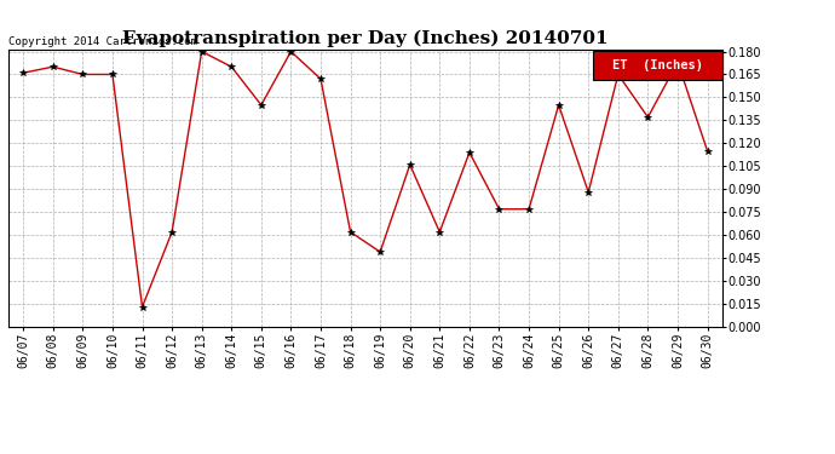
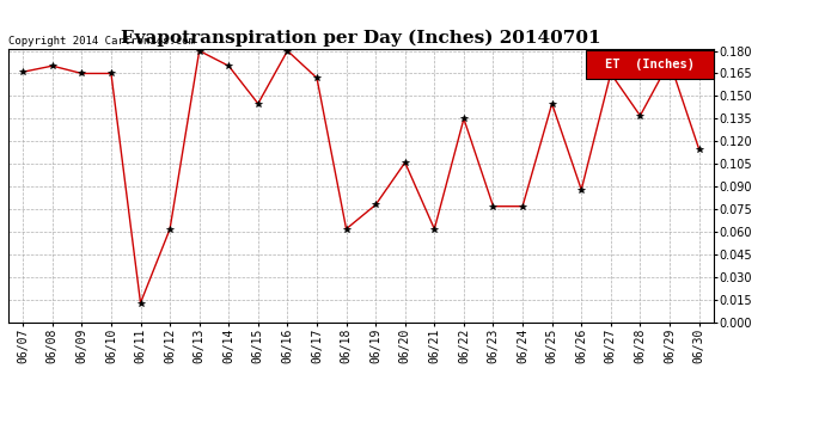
06/19: 0.049 -> 0.078
06/22: 0.114 -> 0.135
